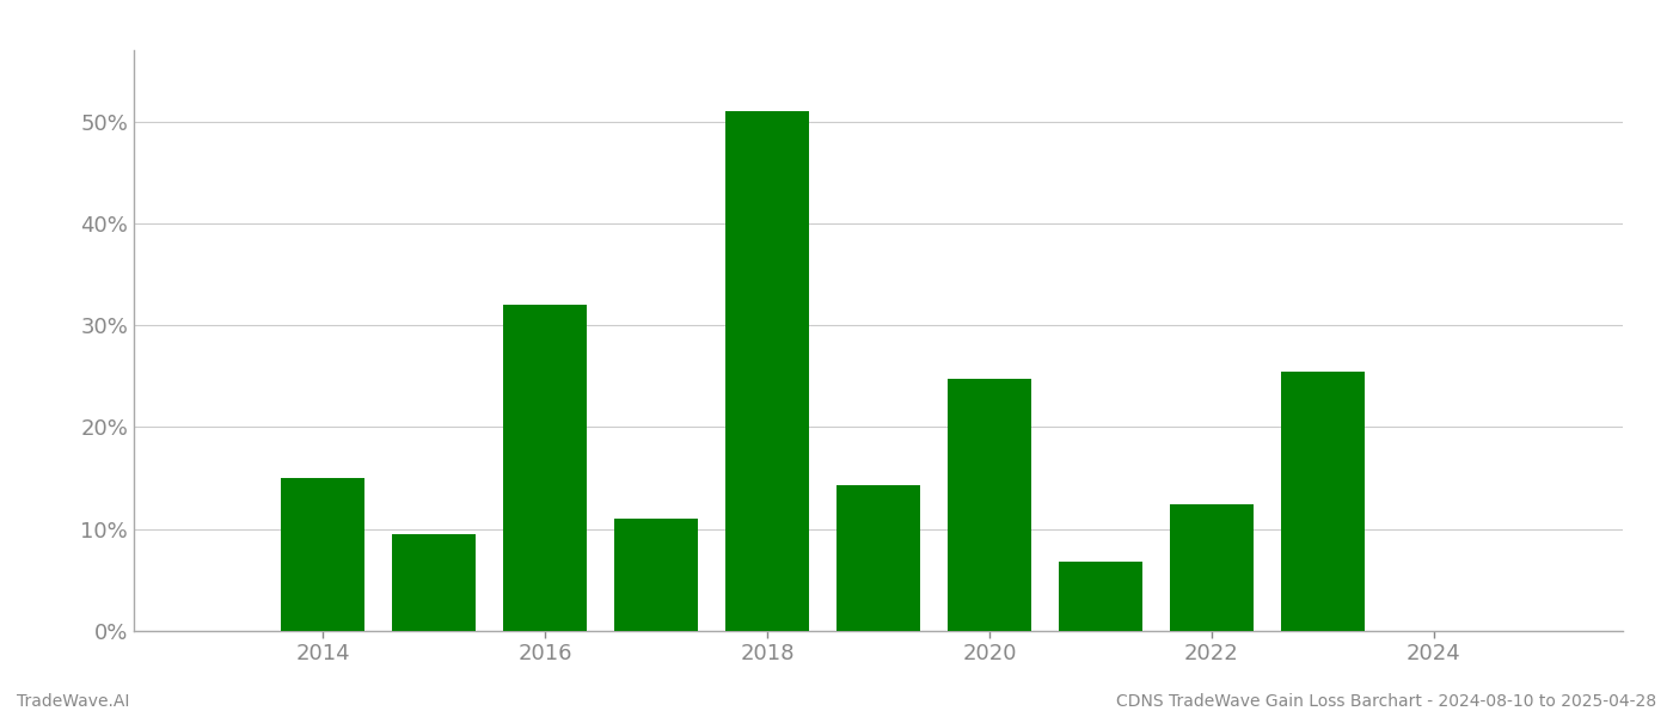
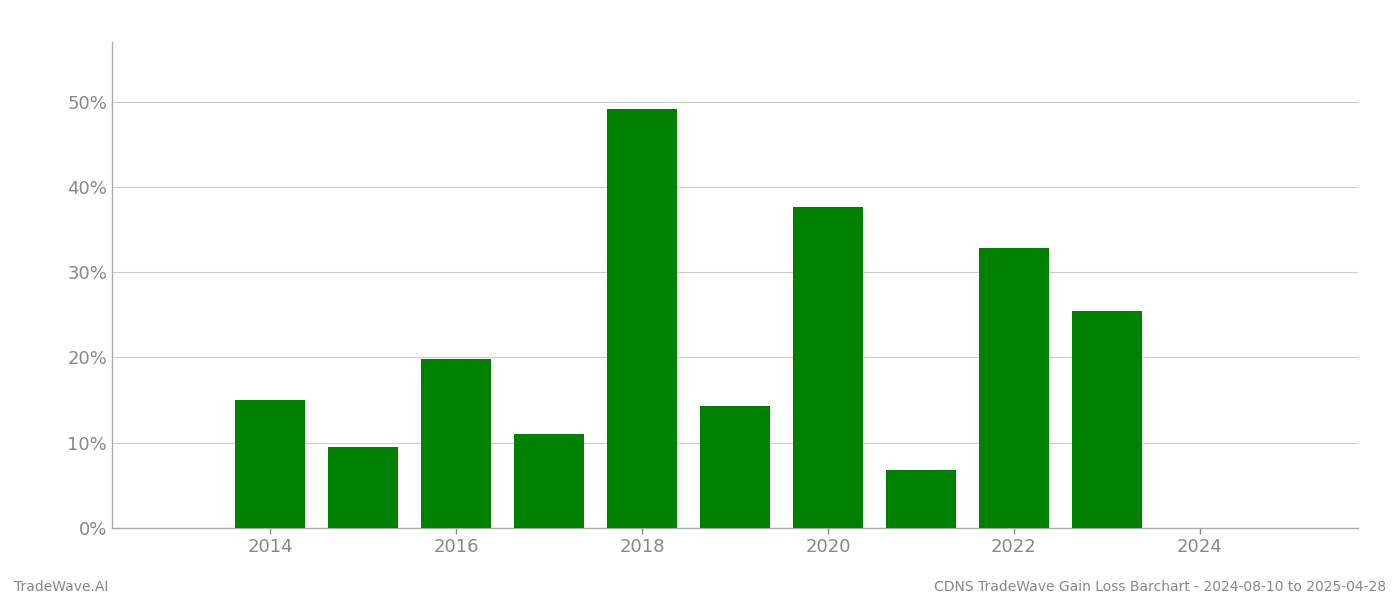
2016: 32.0% -> 19.8%
2018: 51.0% -> 49.2%
2020: 24.8% -> 37.6%
2022: 12.4% -> 32.8%
